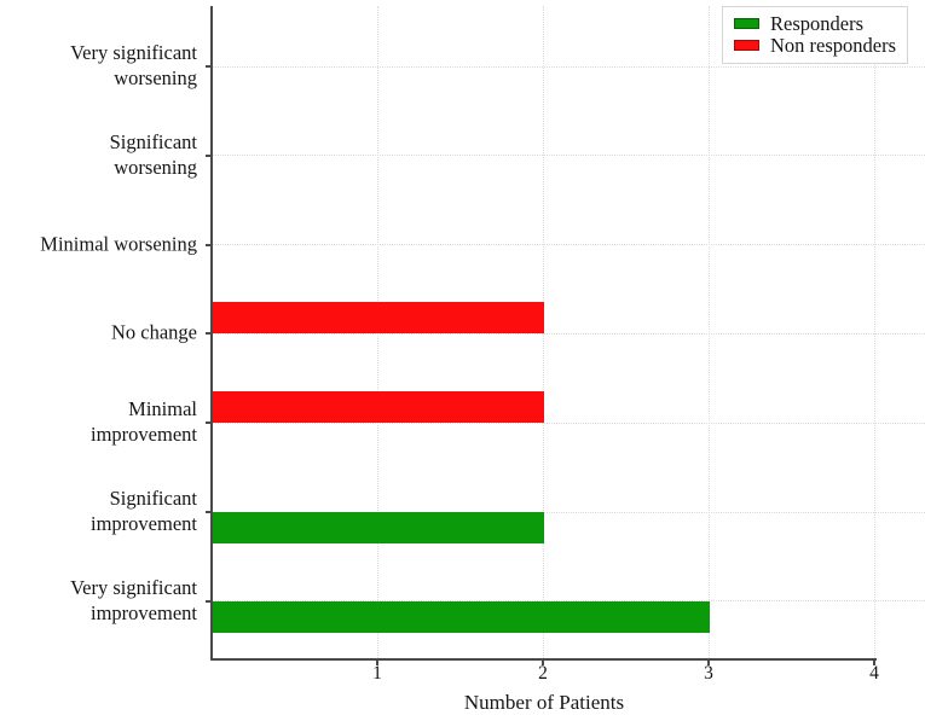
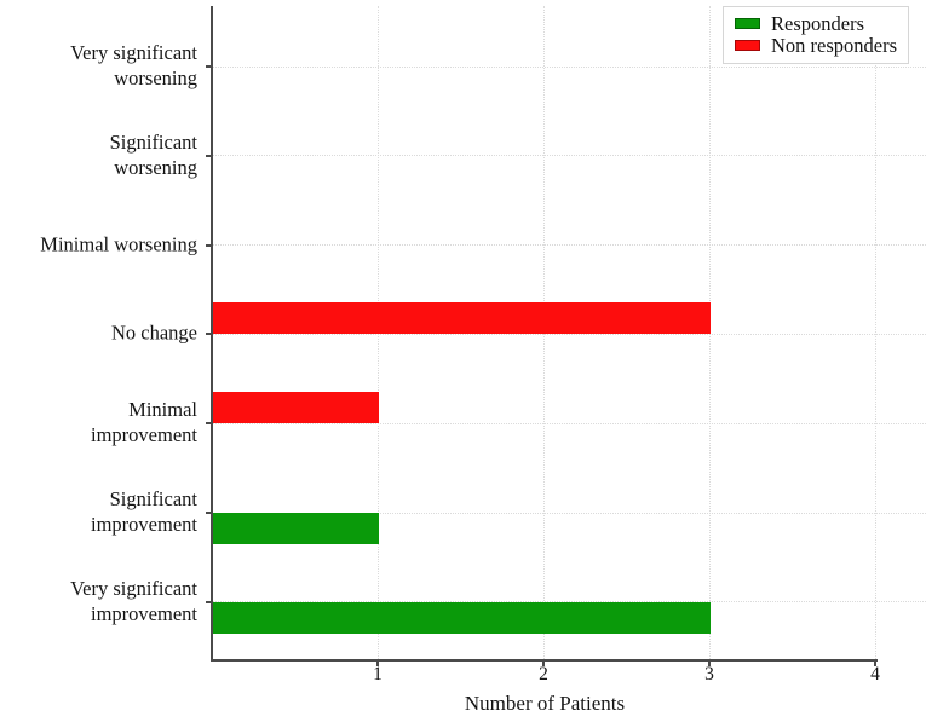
Non responders/No change: 2 -> 3
Non responders/Minimal improvement: 2 -> 1
Responders/Significant improvement: 2 -> 1
